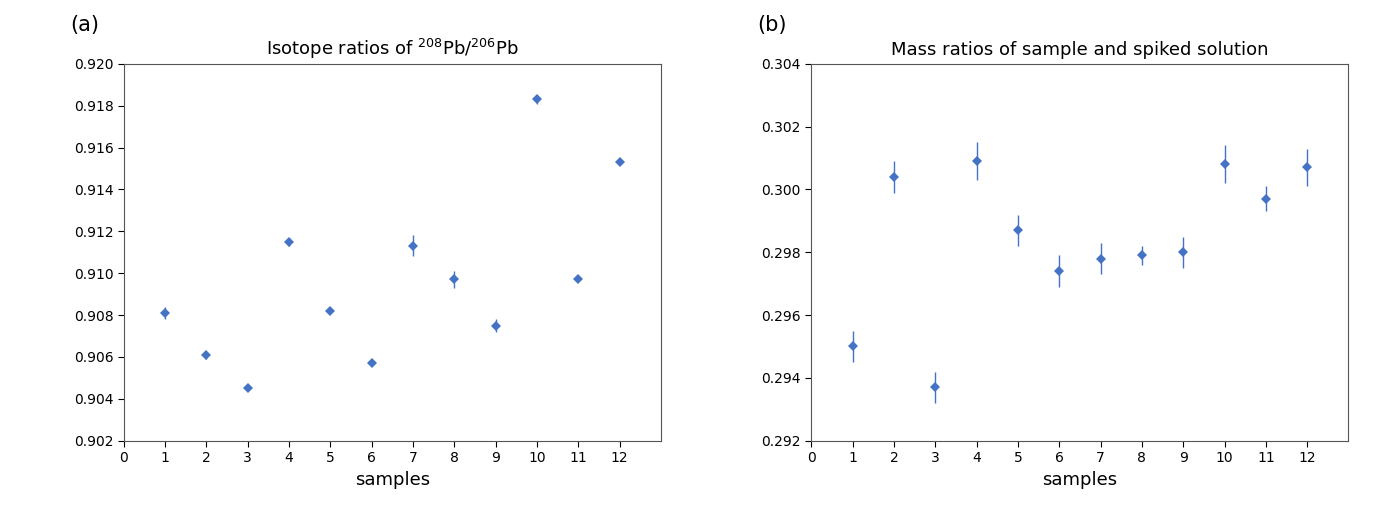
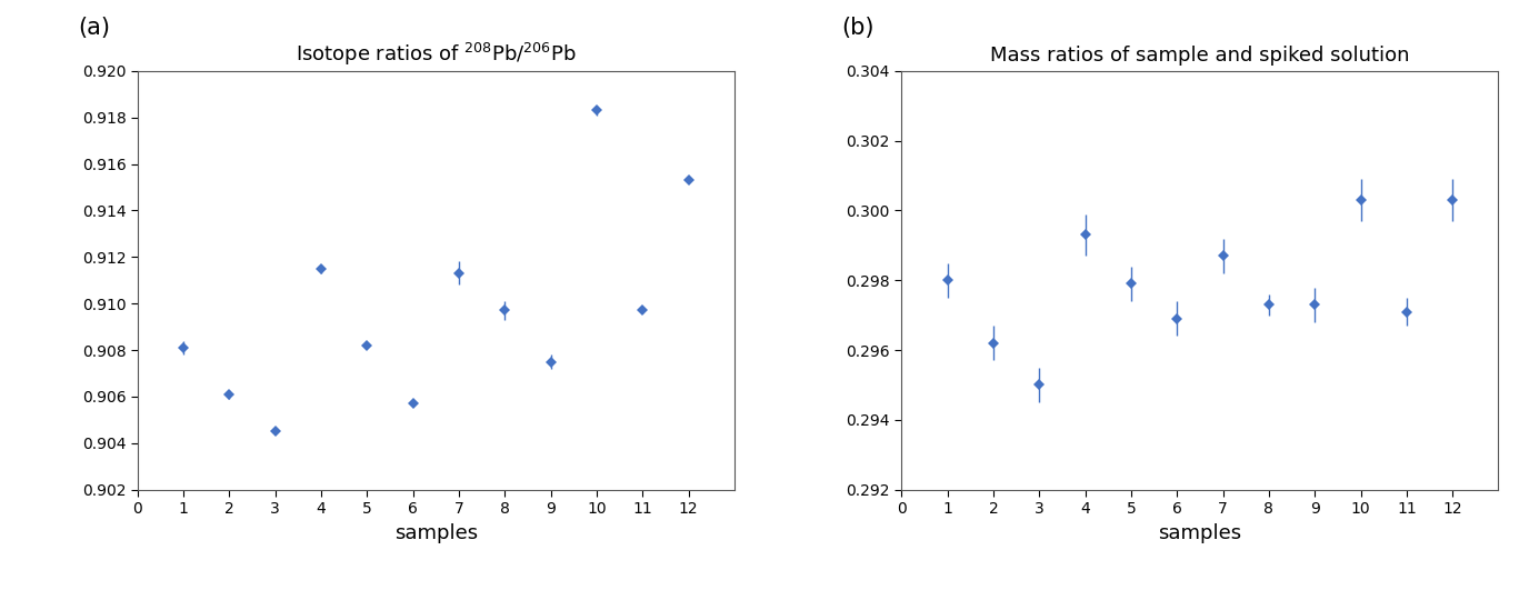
Mass ratios of sample and spiked solution/1: 0.2950 -> 0.2980
Mass ratios of sample and spiked solution/2: 0.3004 -> 0.2962
Mass ratios of sample and spiked solution/3: 0.2937 -> 0.2950
Mass ratios of sample and spiked solution/4: 0.3009 -> 0.2993
Mass ratios of sample and spiked solution/5: 0.2987 -> 0.2979
Mass ratios of sample and spiked solution/6: 0.2974 -> 0.2969
Mass ratios of sample and spiked solution/7: 0.2978 -> 0.2987
Mass ratios of sample and spiked solution/8: 0.2979 -> 0.2973
Mass ratios of sample and spiked solution/9: 0.2980 -> 0.2973
Mass ratios of sample and spiked solution/10: 0.3008 -> 0.3003
Mass ratios of sample and spiked solution/11: 0.2997 -> 0.2971
Mass ratios of sample and spiked solution/12: 0.3007 -> 0.3003
